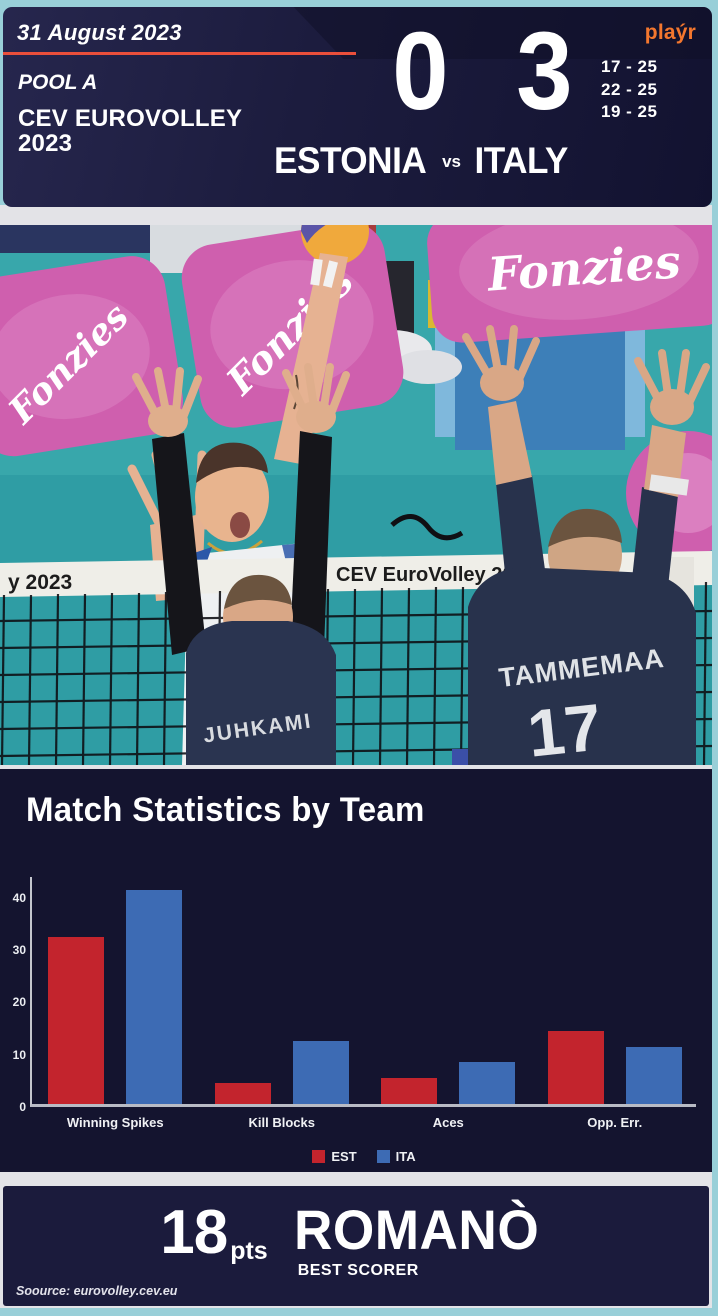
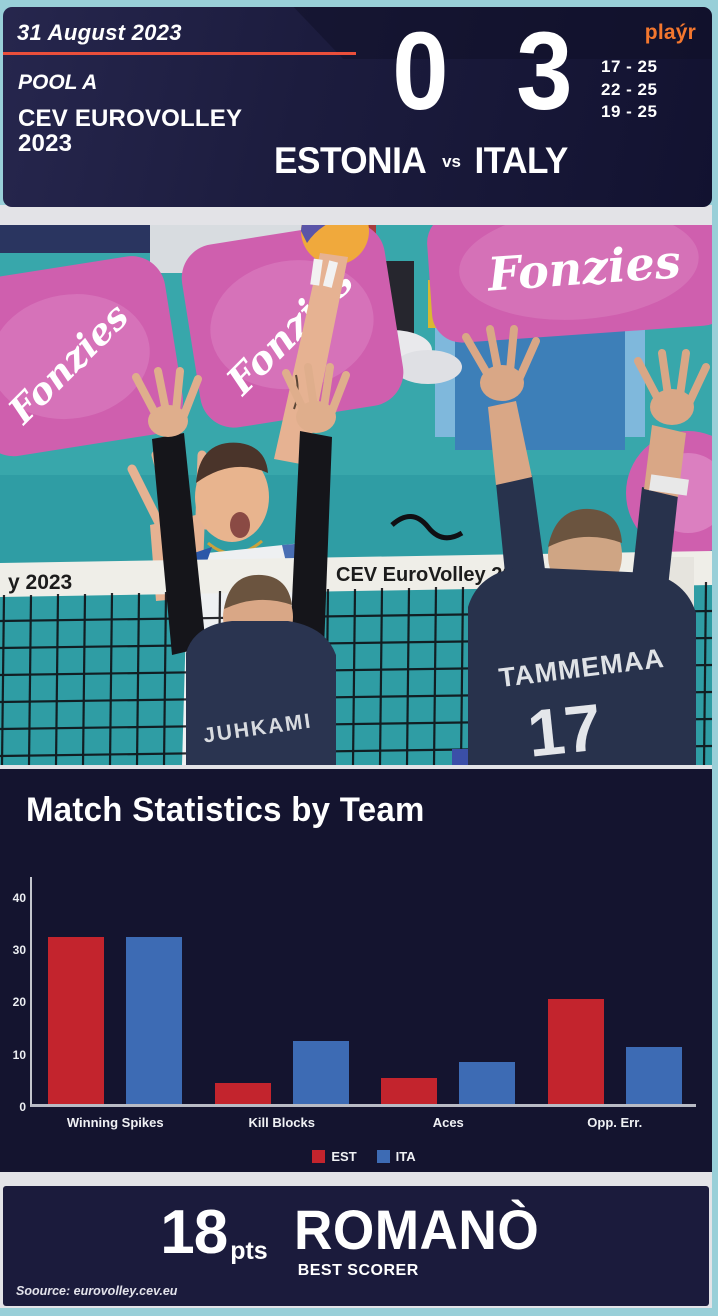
ITA/Winning Spikes: 41 -> 32
EST/Opp. Err.: 14 -> 20
